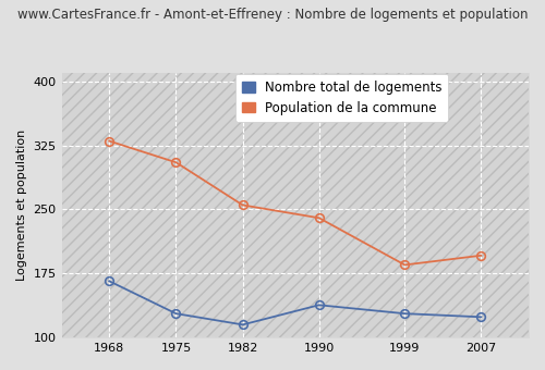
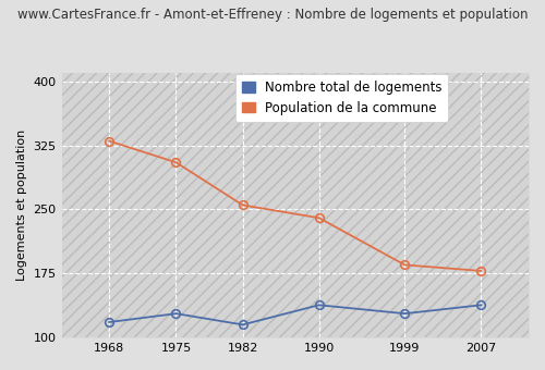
Nombre total de logements/1968: 166 -> 118
Nombre total de logements/2007: 124 -> 138
Population de la commune/2007: 196 -> 178
